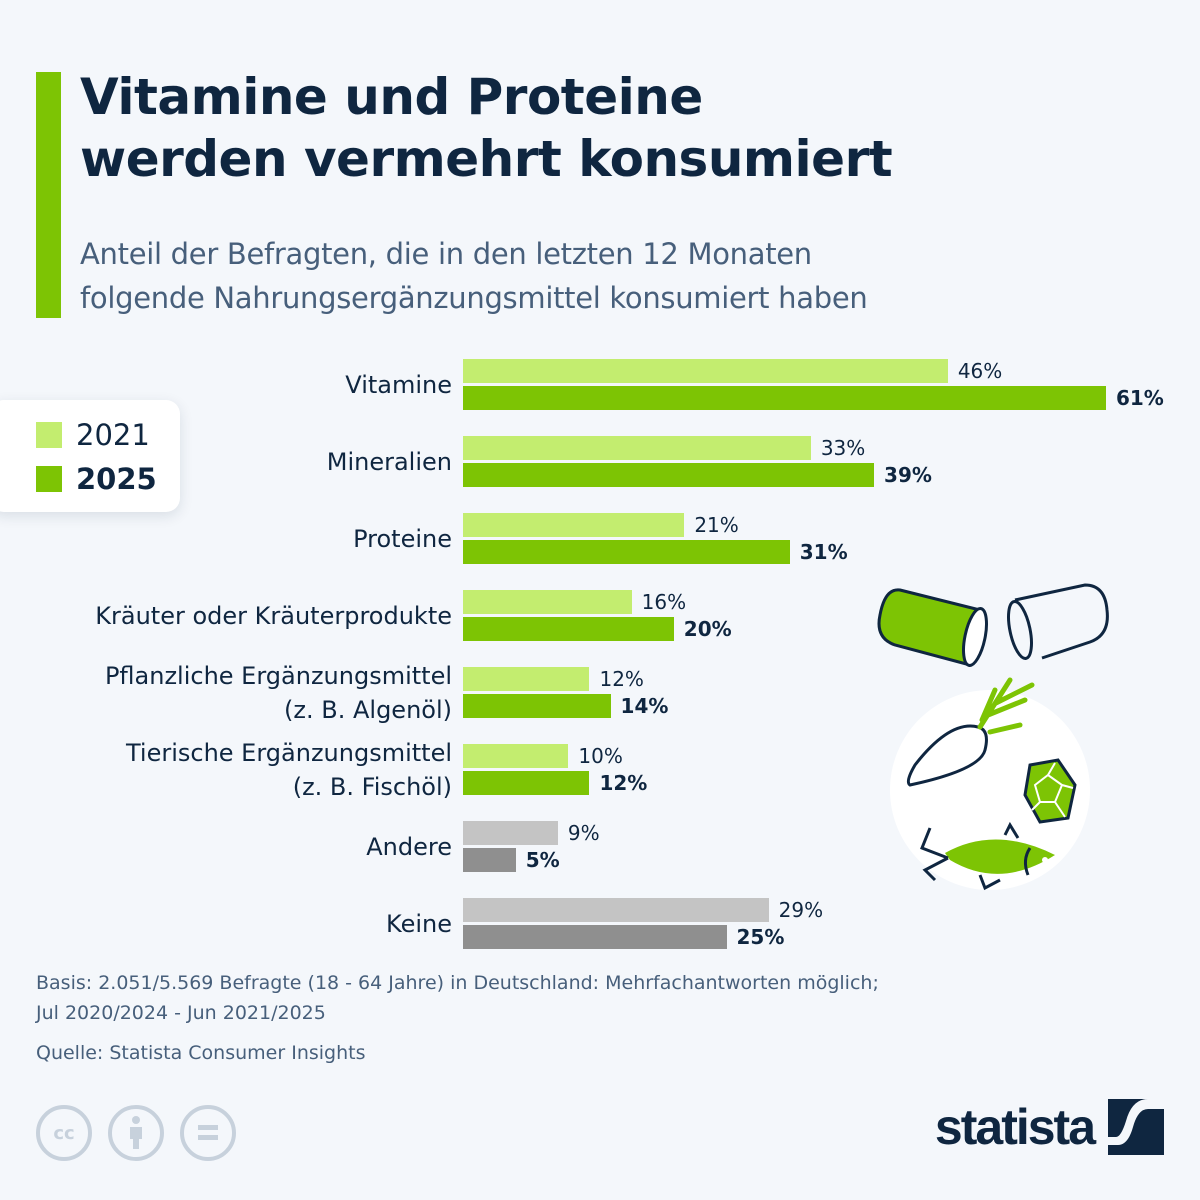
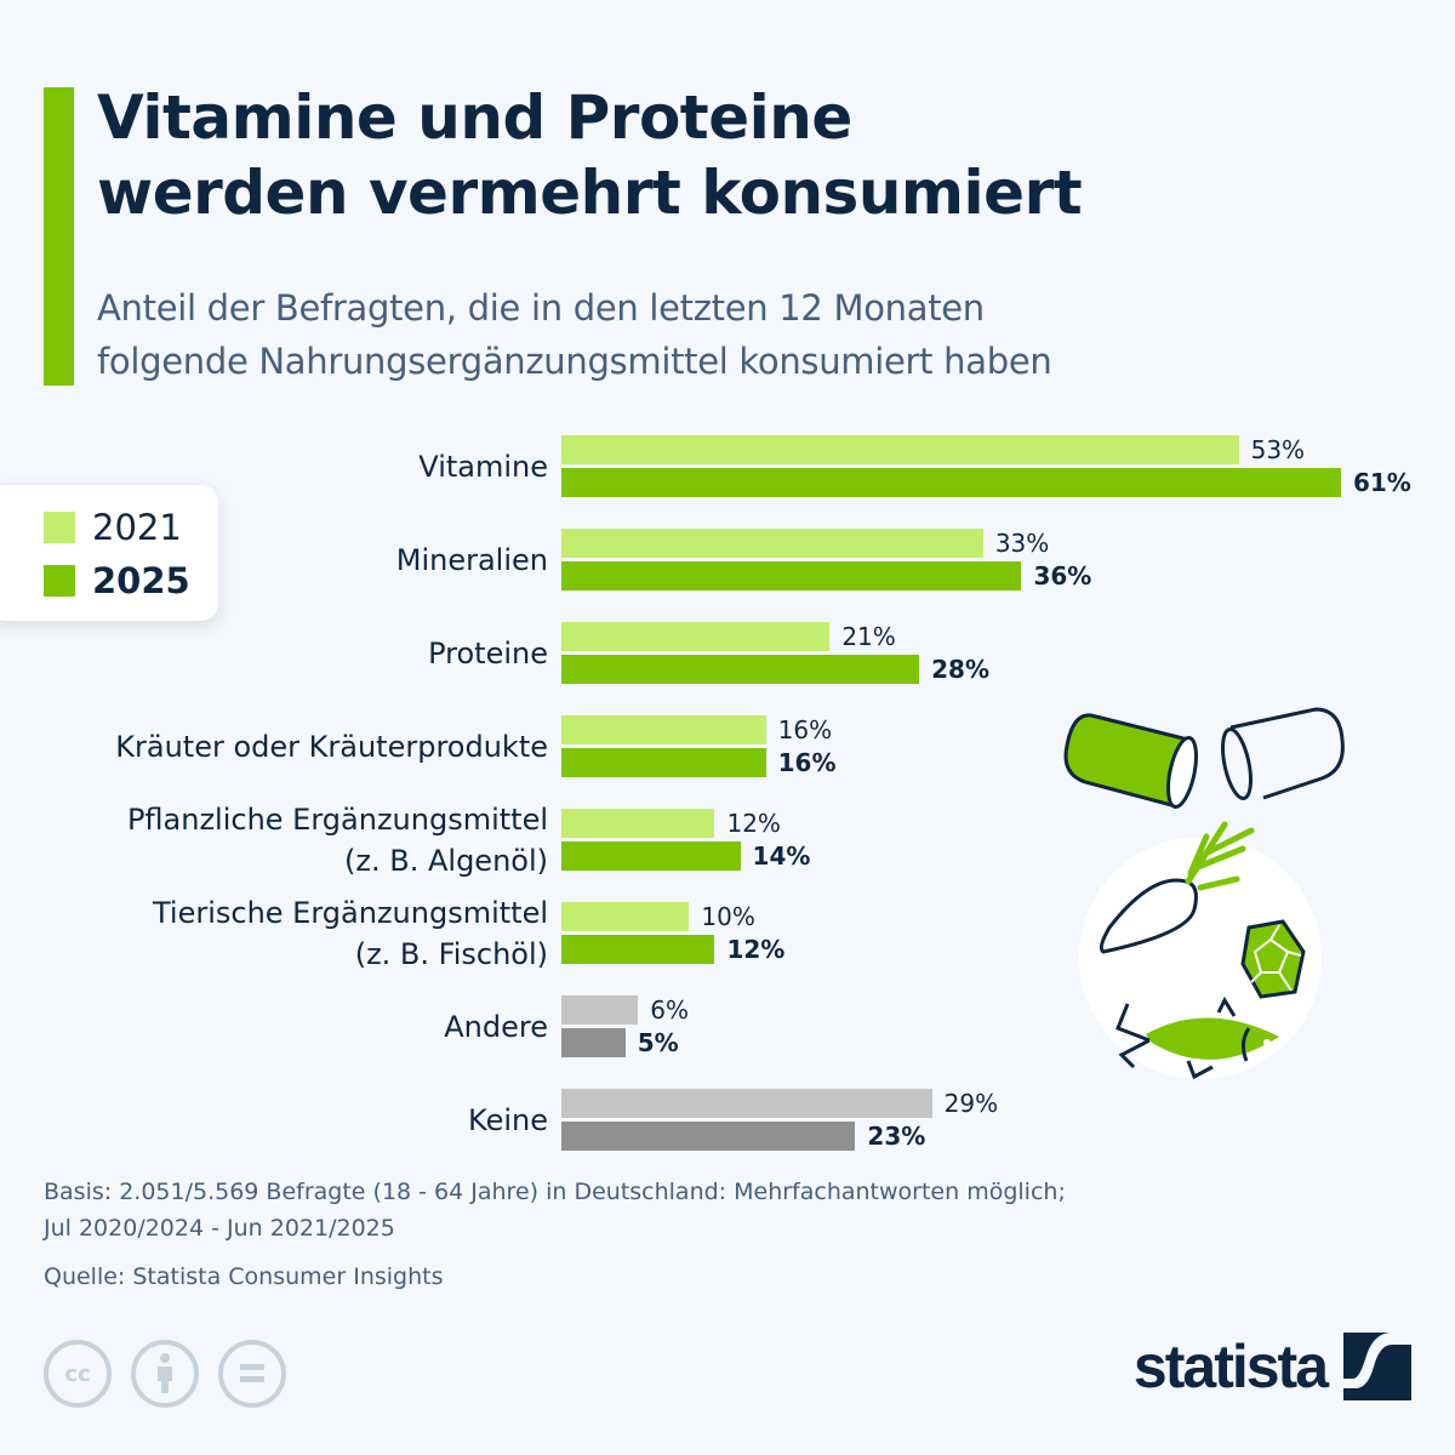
2021/Vitamine: 46% -> 53%
2025/Mineralien: 39% -> 36%
2025/Proteine: 31% -> 28%
2025/Kräuter oder Kräuterprodukte: 20% -> 16%
2021/Andere: 9% -> 6%
2025/Keine: 25% -> 23%
